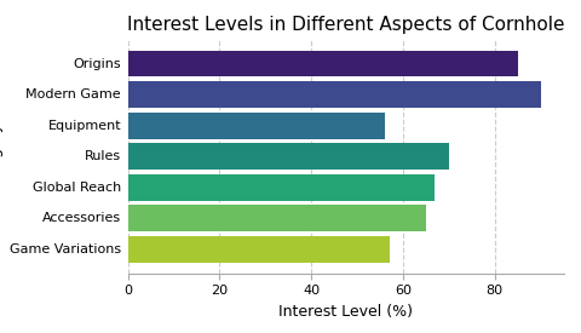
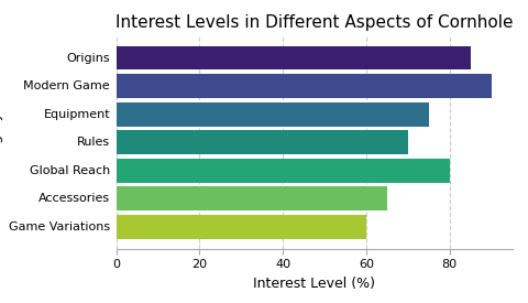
Equipment: 56 -> 75
Global Reach: 67 -> 80
Game Variations: 57 -> 60
